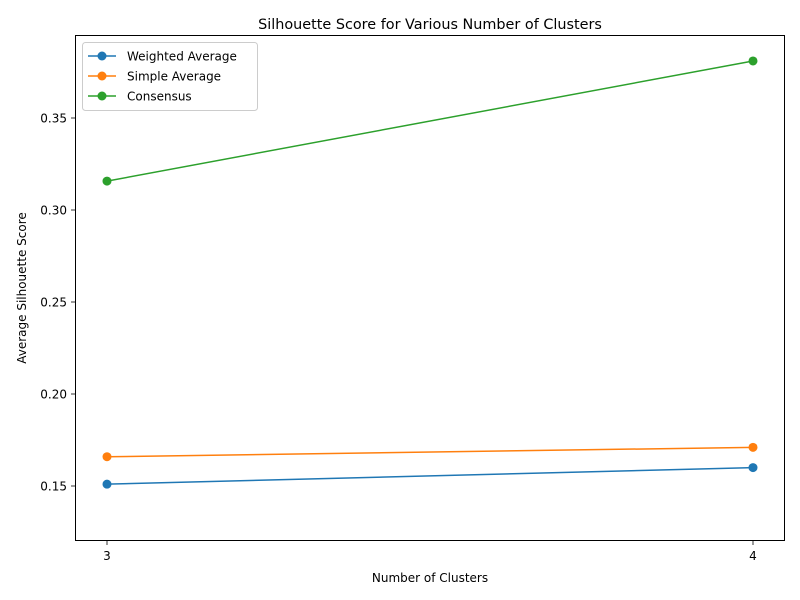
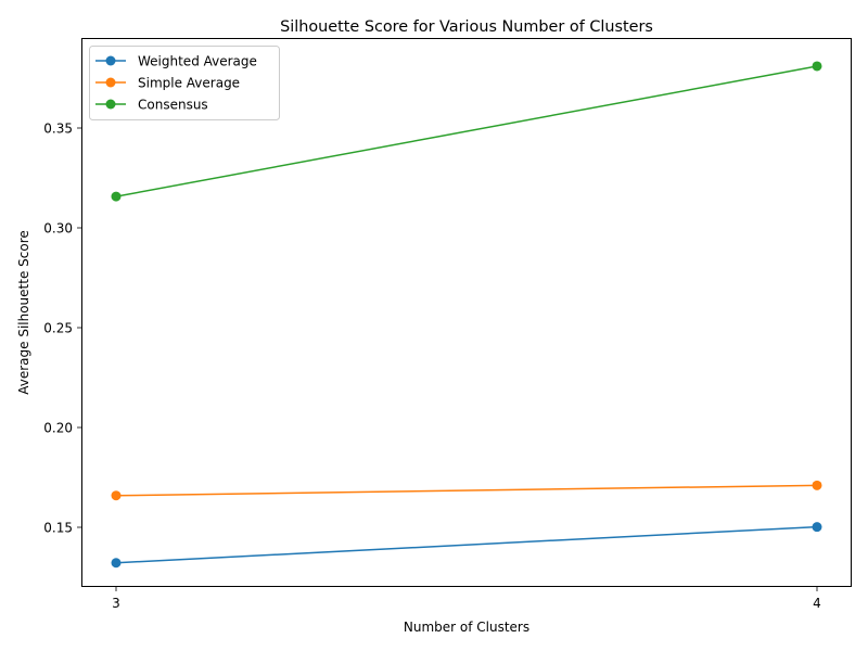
Weighted Average/3: 0.151 -> 0.132
Weighted Average/4: 0.160 -> 0.150
